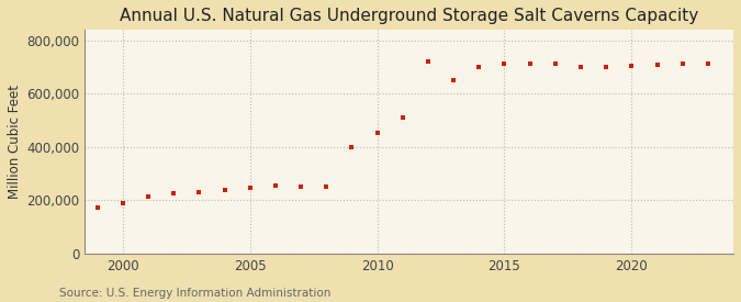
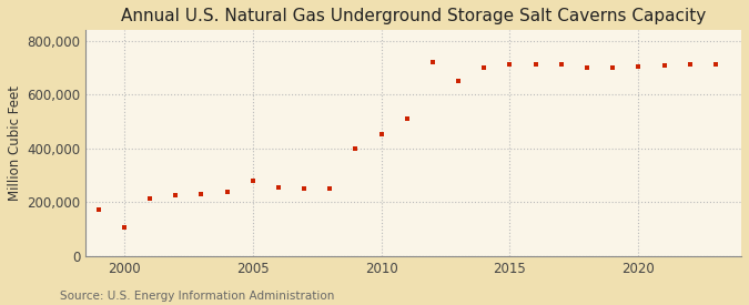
2000: 190,000 -> 105,000
2005: 248,000 -> 280,000
